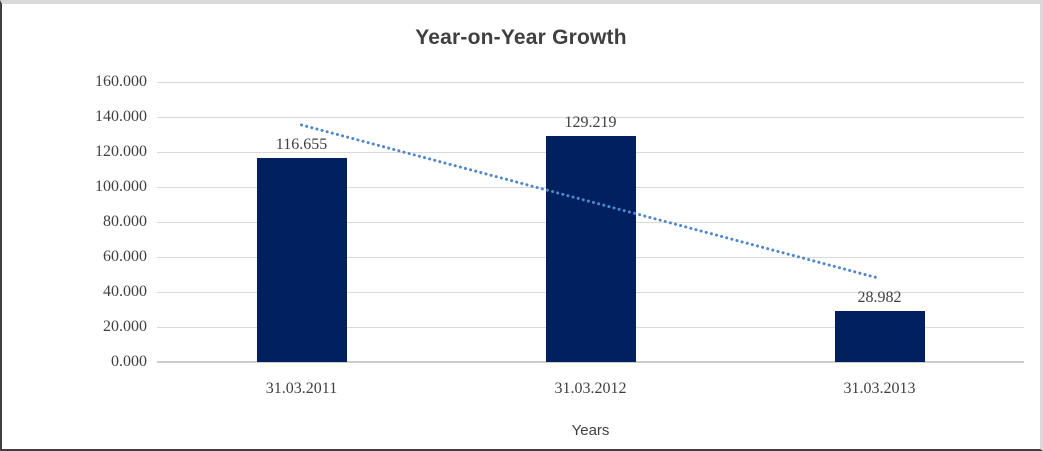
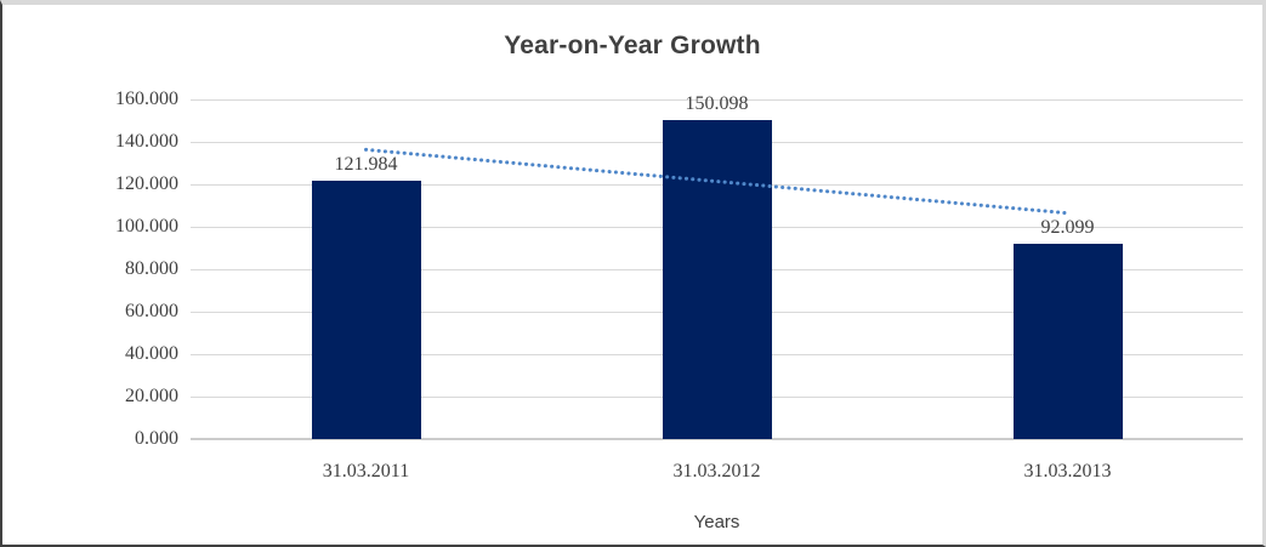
31.03.2011: 116.655 -> 121.984
31.03.2012: 129.219 -> 150.098
31.03.2013: 28.982 -> 92.099
